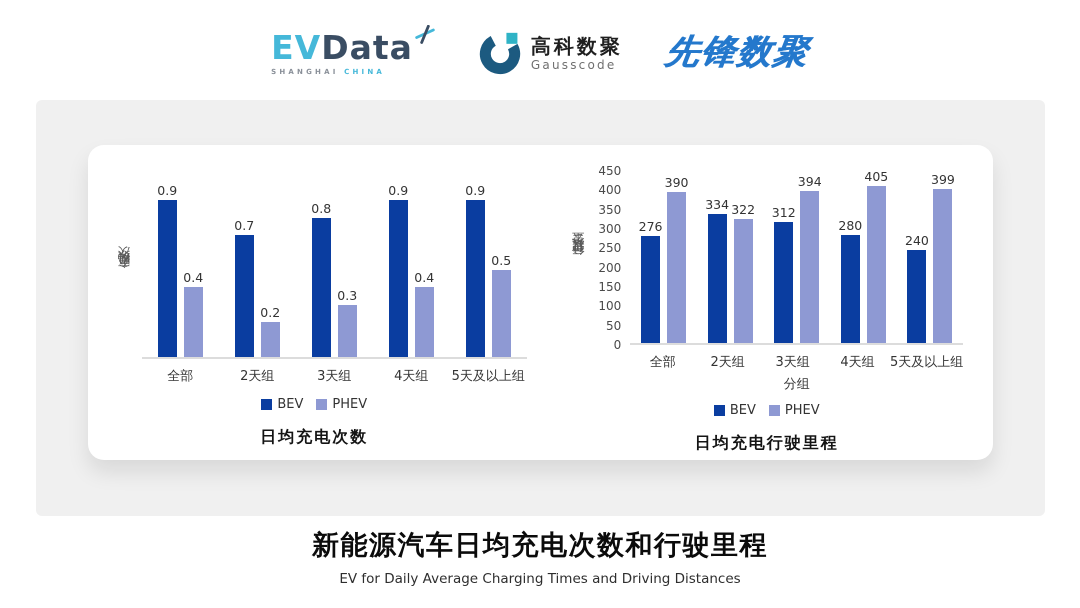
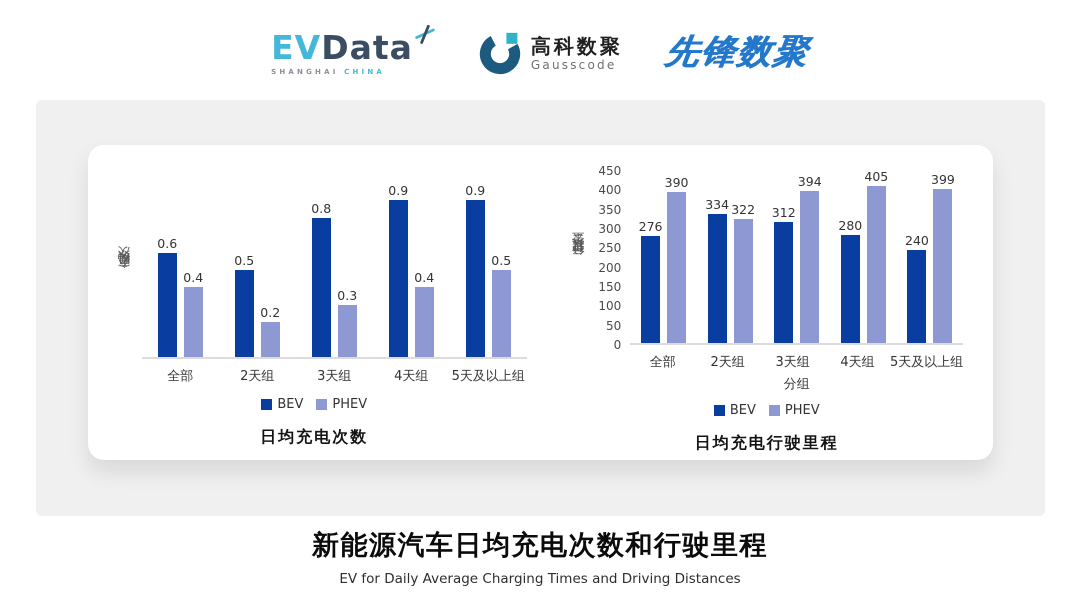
日均充电次数/BEV/全部: 0.9 -> 0.6
日均充电次数/BEV/2天组: 0.7 -> 0.5
